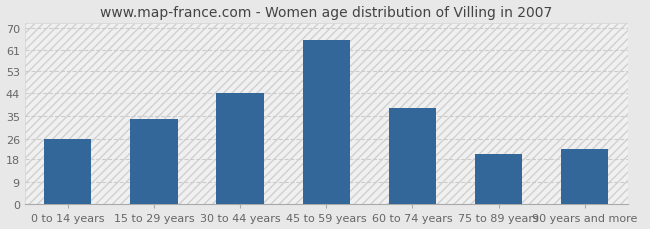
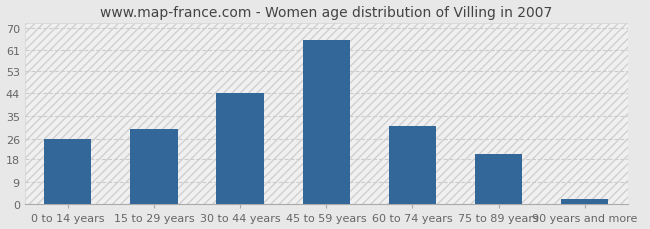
15 to 29 years: 34 -> 30
60 to 74 years: 38 -> 31
90 years and more: 22 -> 2
